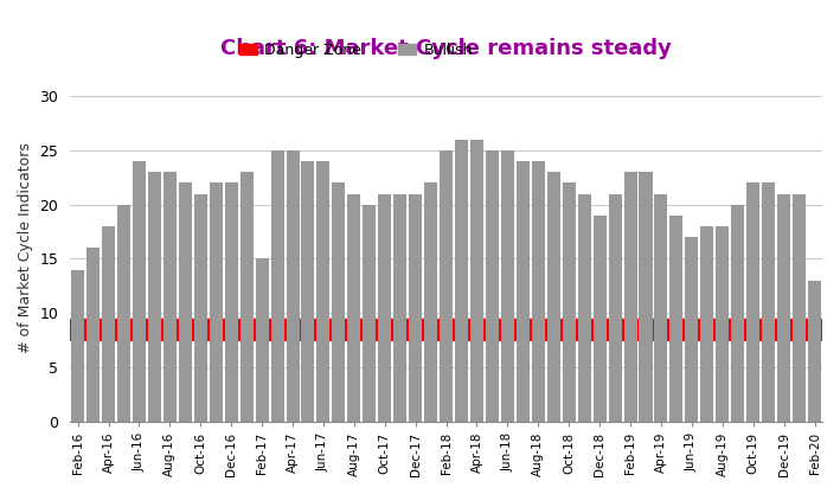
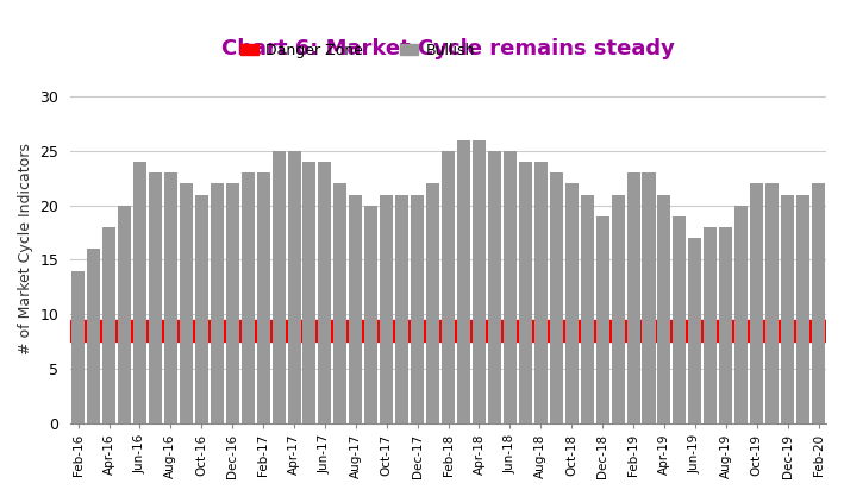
Feb-17: 15 -> 23
Feb-20: 13 -> 22
